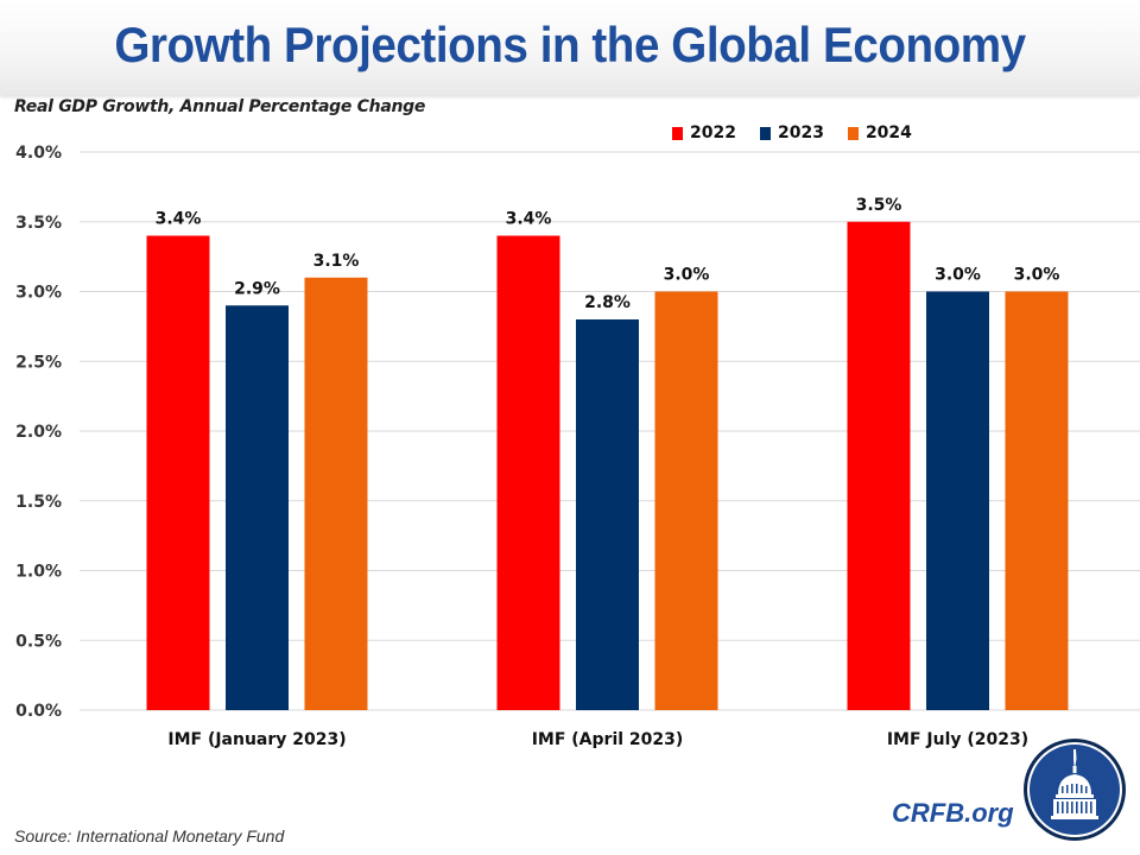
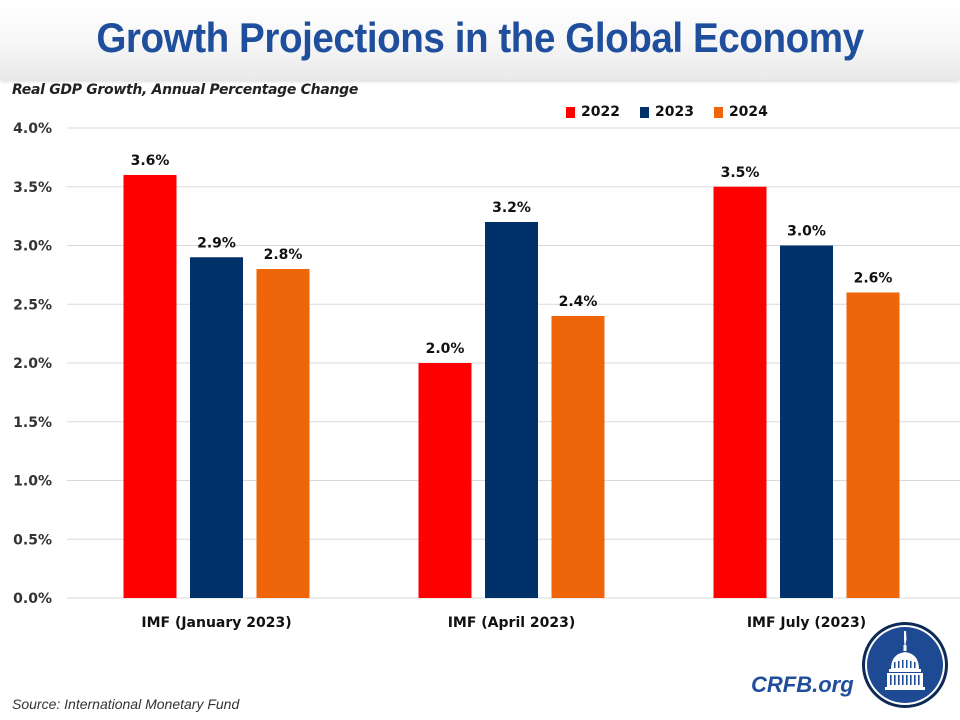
2022/IMF (January 2023): 3.4% -> 3.6%
2024/IMF (January 2023): 3.1% -> 2.8%
2022/IMF (April 2023): 3.4% -> 2.0%
2023/IMF (April 2023): 2.8% -> 3.2%
2024/IMF (April 2023): 3.0% -> 2.4%
2024/IMF July (2023): 3.0% -> 2.6%
